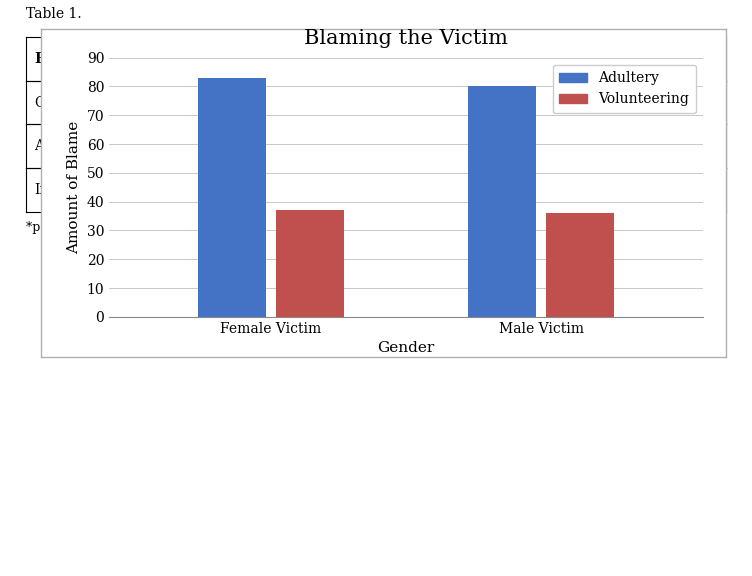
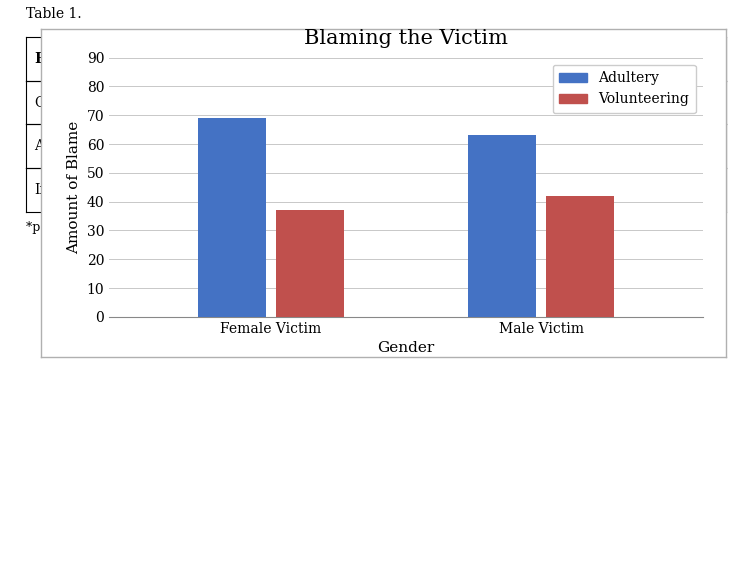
Adultery/Female Victim: 83 -> 69
Adultery/Male Victim: 80 -> 63
Volunteering/Male Victim: 36 -> 42
